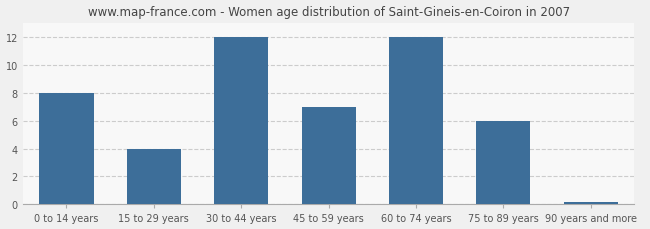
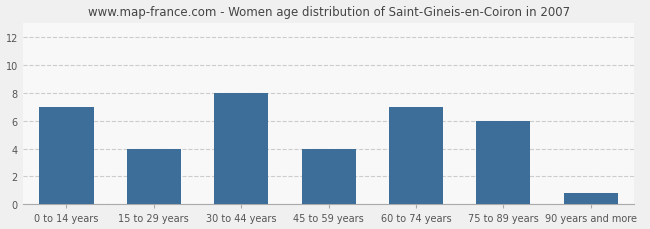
0 to 14 years: 8.0 -> 7.0
30 to 44 years: 12.0 -> 8.0
45 to 59 years: 7.0 -> 4.0
60 to 74 years: 12.0 -> 7.0
90 years and more: 0.2 -> 0.8
